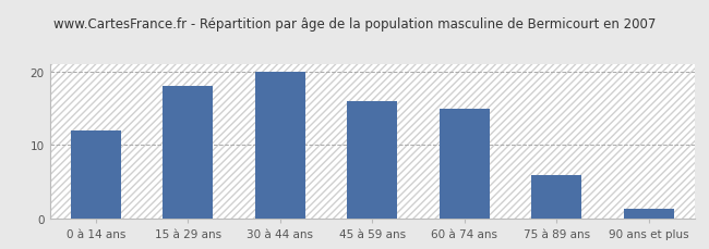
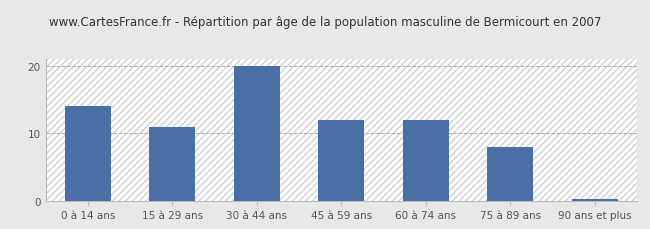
0 à 14 ans: 12.0 -> 14.0
15 à 29 ans: 18.0 -> 11.0
45 à 59 ans: 16.0 -> 12.0
60 à 74 ans: 15.0 -> 12.0
75 à 89 ans: 6.0 -> 8.0
90 ans et plus: 1.4 -> 0.3
